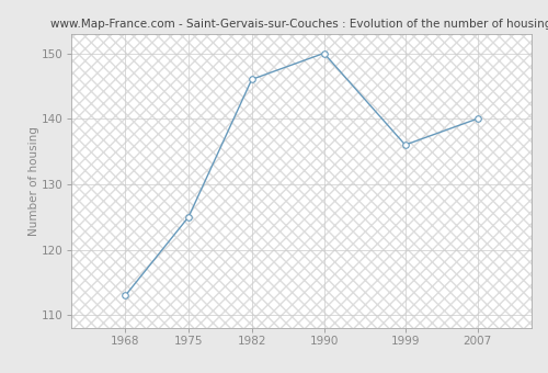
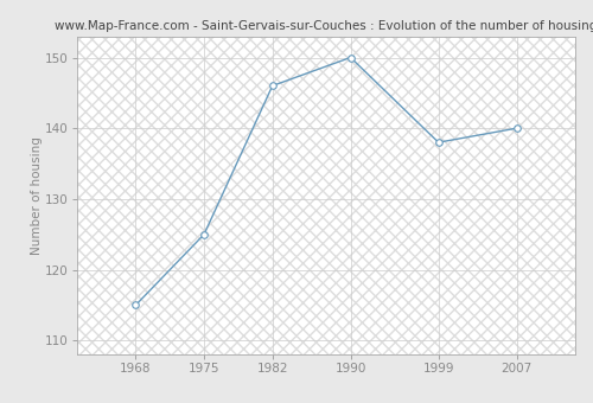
1968: 113 -> 115
1999: 136 -> 138
